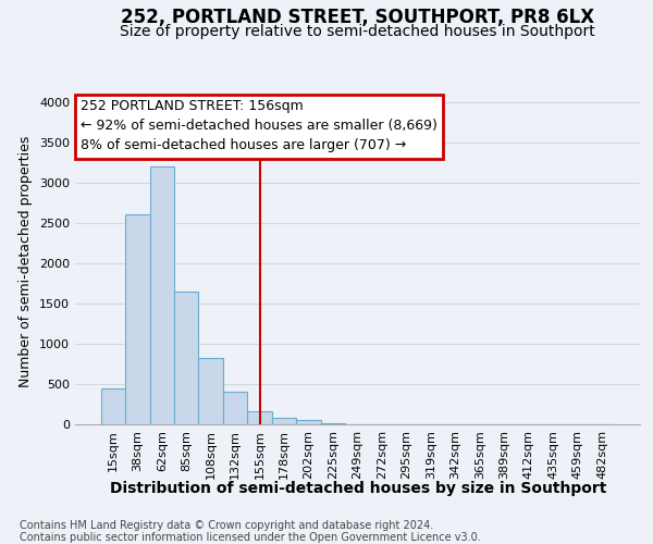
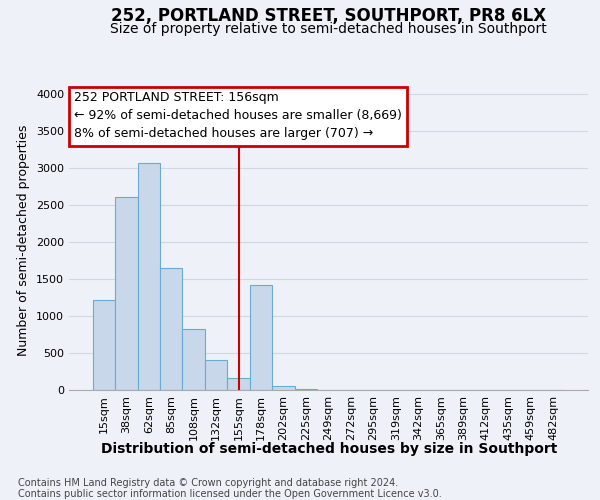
15sqm: 450 -> 1220
62sqm: 3200 -> 3060
178sqm: 80 -> 1420
